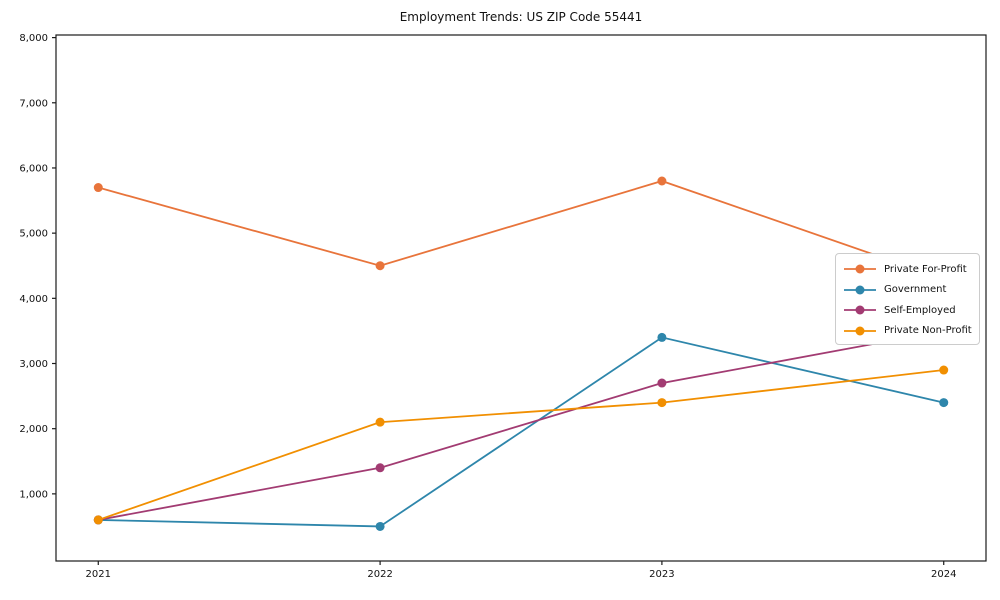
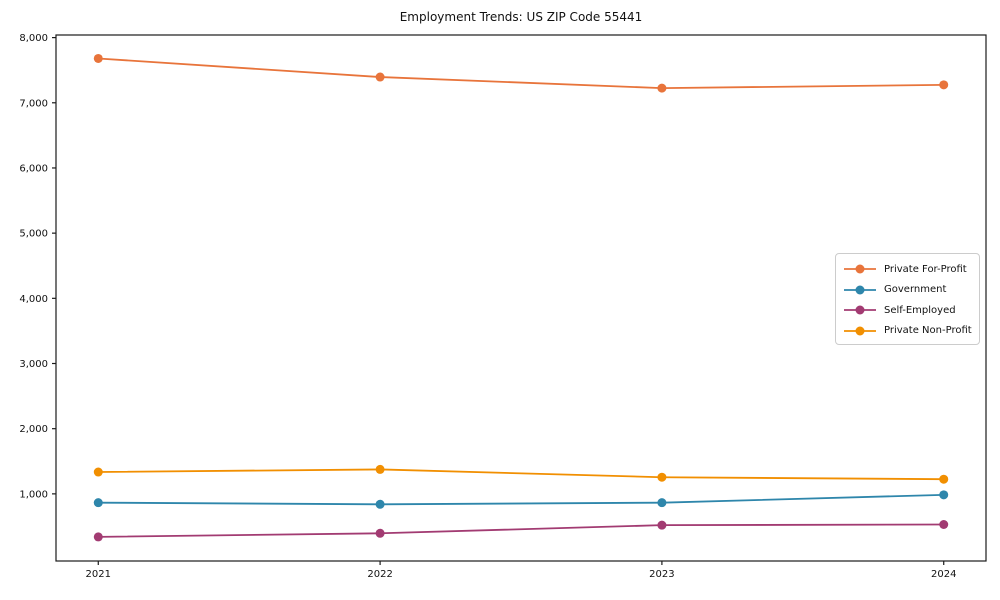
Private For-Profit/2021: 5700 -> 7700
Government/2021: 600 -> 900
Self-Employed/2021: 600 -> 300
Private Non-Profit/2021: 600 -> 1300
Private For-Profit/2022: 4500 -> 7400
Government/2022: 500 -> 800
Self-Employed/2022: 1400 -> 400
Private Non-Profit/2022: 2100 -> 1400
Private For-Profit/2023: 5800 -> 7200
Government/2023: 3400 -> 900
Self-Employed/2023: 2700 -> 500
Private Non-Profit/2023: 2400 -> 1300
Private For-Profit/2024: 4300 -> 7300
Government/2024: 2400 -> 1000
Self-Employed/2024: 3500 -> 500
Private Non-Profit/2024: 2900 -> 1200
